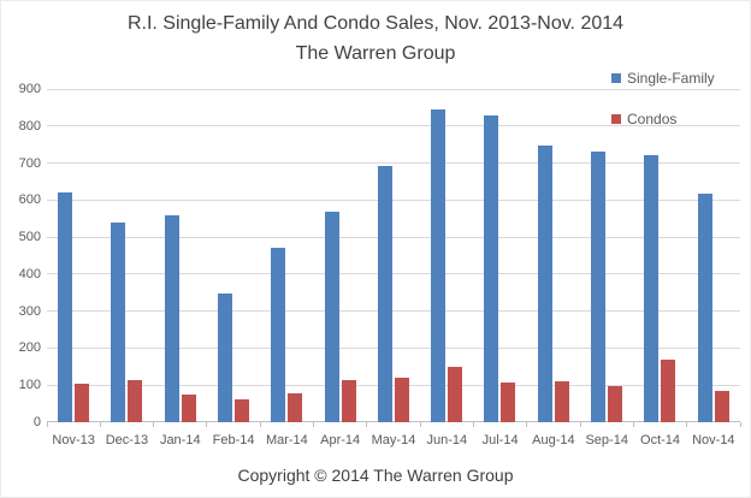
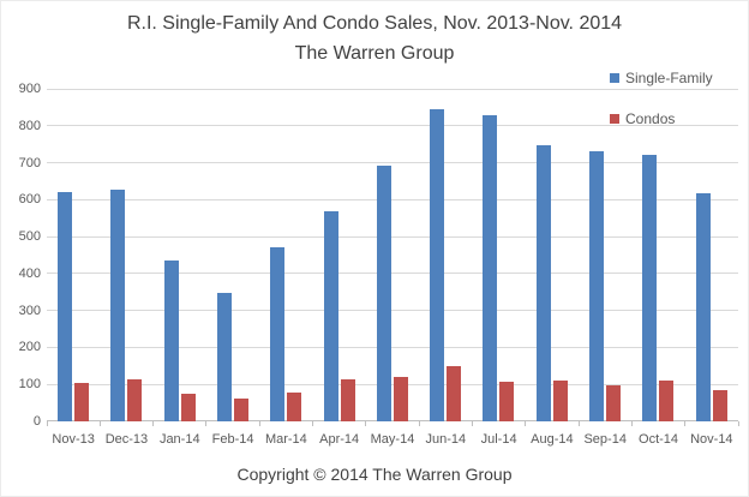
Single-Family/Dec-13: 540 -> 630
Single-Family/Jan-14: 560 -> 440
Condos/Oct-14: 170 -> 110
